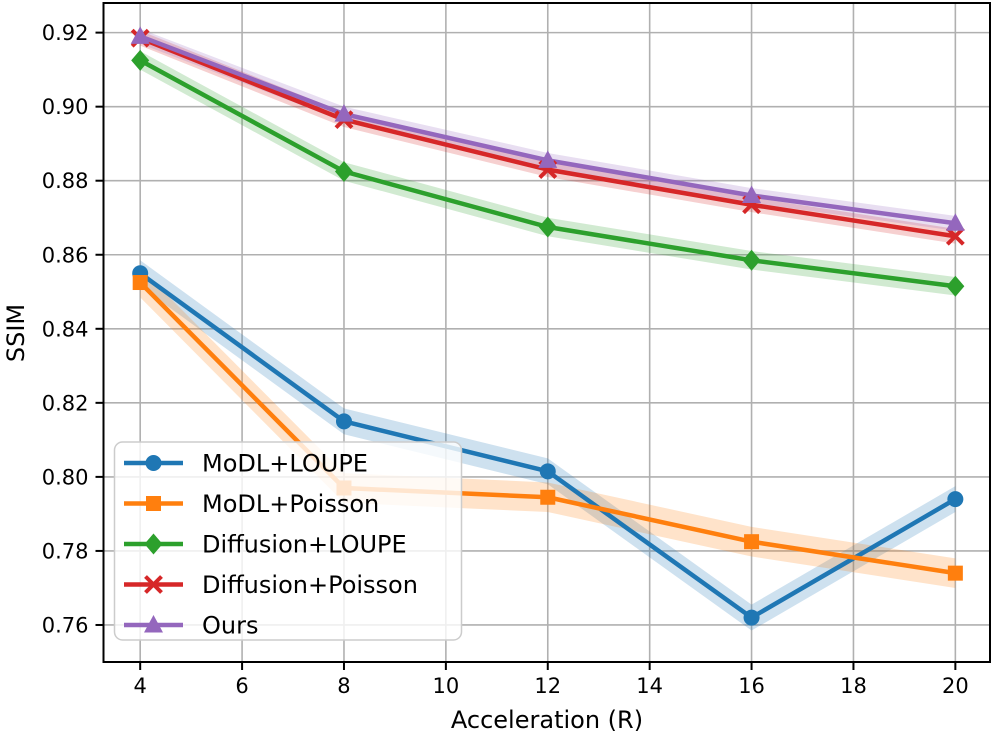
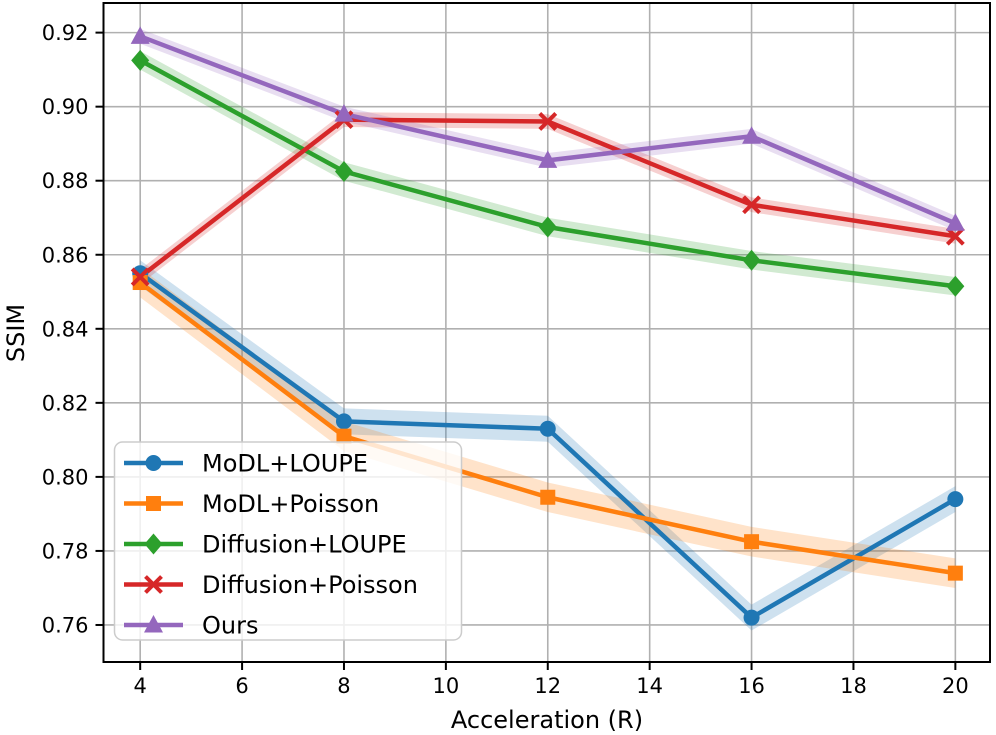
Diffusion+Poisson/4: 0.918 -> 0.854
MoDL+Poisson/8: 0.797 -> 0.811
MoDL+LOUPE/12: 0.801 -> 0.813
Diffusion+Poisson/12: 0.883 -> 0.896
Ours/16: 0.876 -> 0.892
